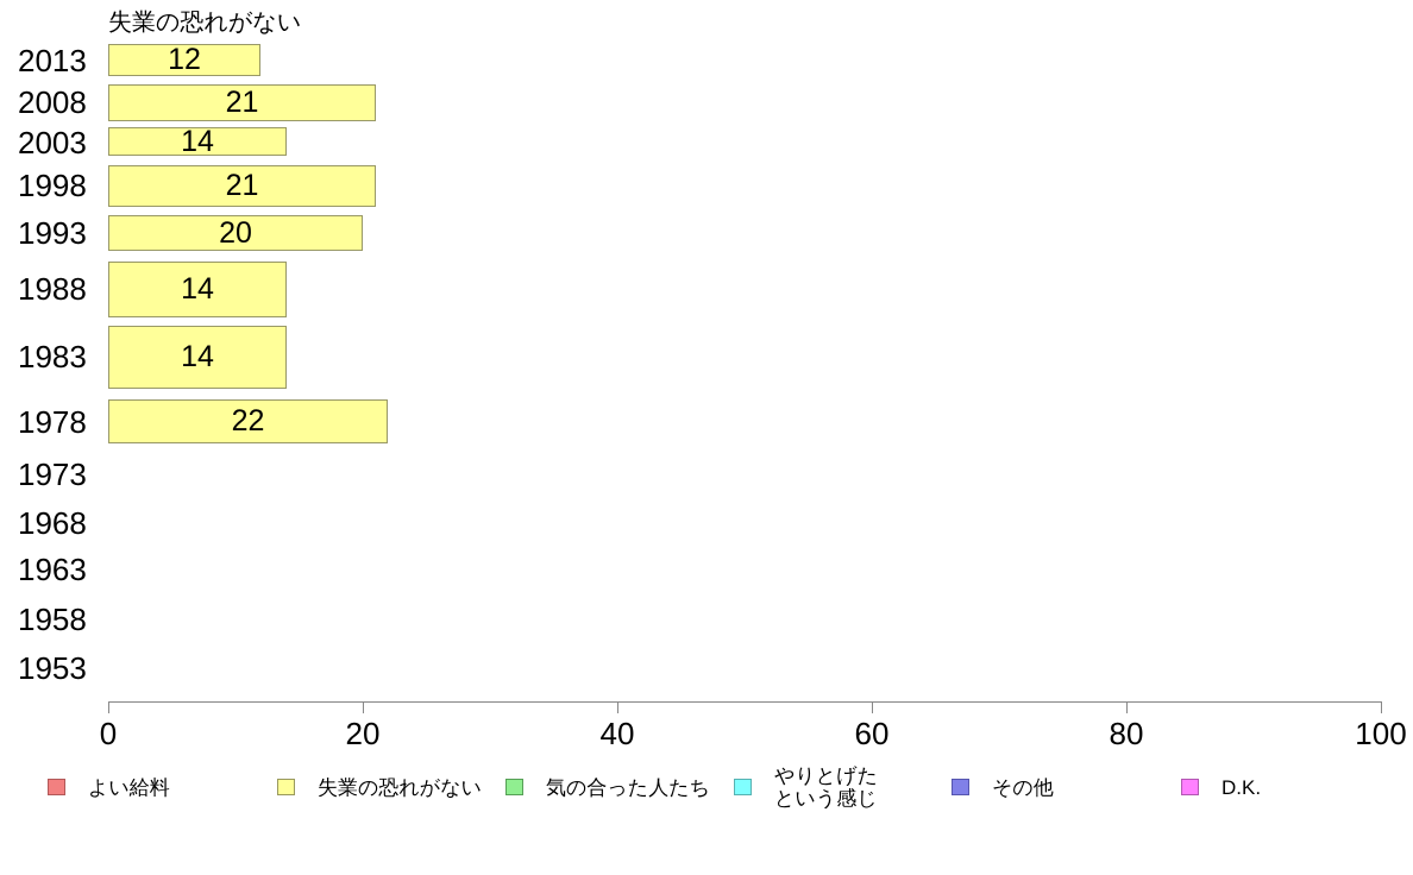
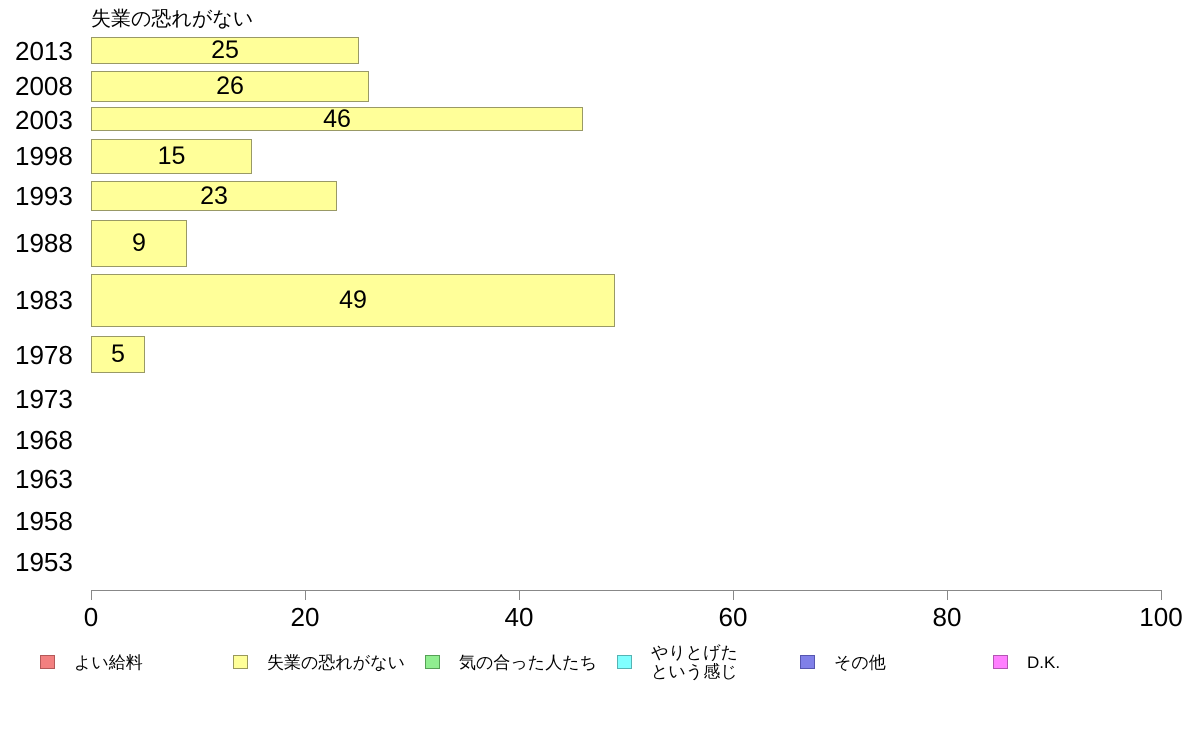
2013: 12 -> 25
2008: 21 -> 26
2003: 14 -> 46
1998: 21 -> 15
1993: 20 -> 23
1988: 14 -> 9
1983: 14 -> 49
1978: 22 -> 5
